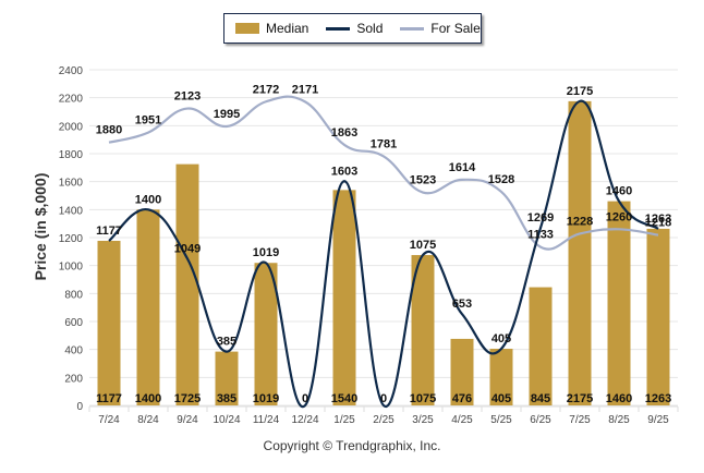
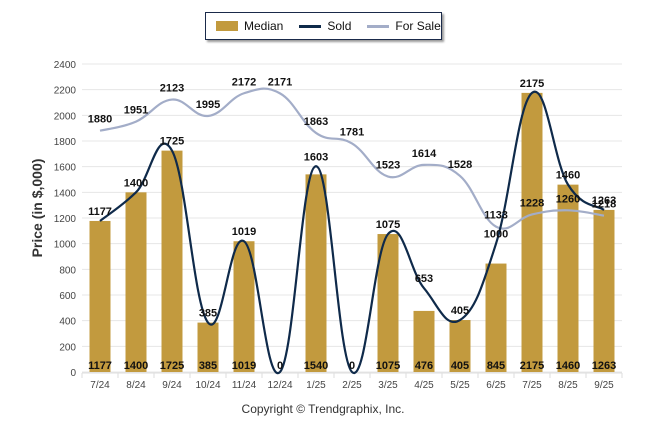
Sold/9/24: 1049 -> 1725
Sold/6/25: 1269 -> 1000
